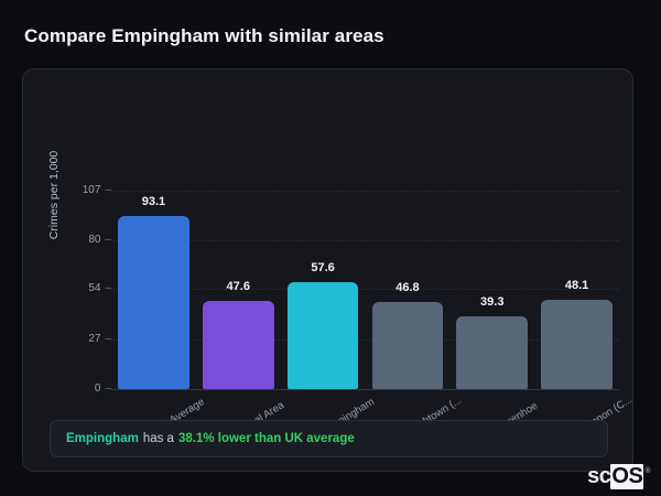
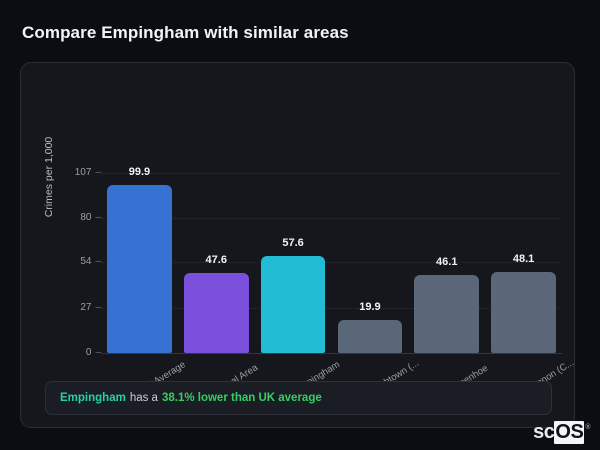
UK Average: 93.1 -> 99.9
Hightown (...: 46.8 -> 19.9
Cogenhoe: 39.3 -> 46.1
